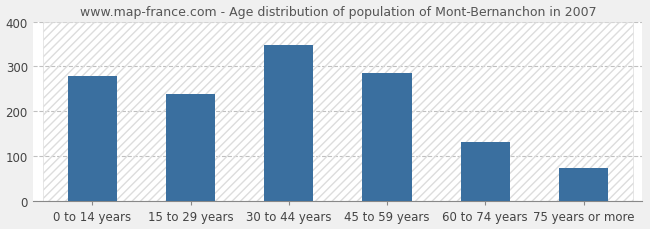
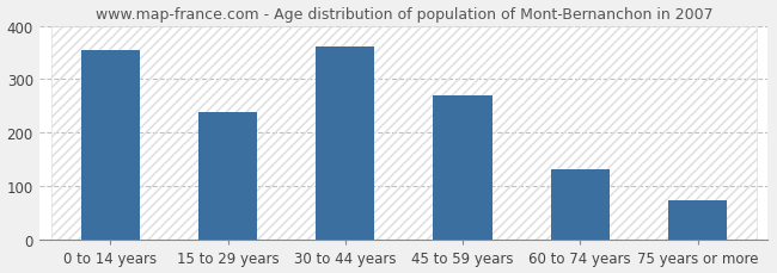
0 to 14 years: 278 -> 355
30 to 44 years: 347 -> 360
45 to 59 years: 284 -> 270
